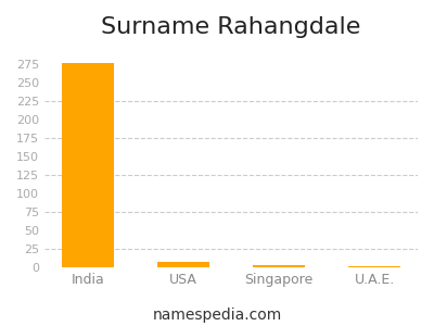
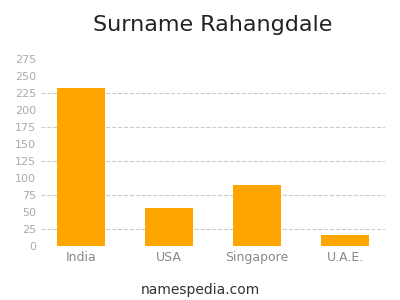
India: 277 -> 232
USA: 8 -> 56
Singapore: 3 -> 90
U.A.E.: 2 -> 16
